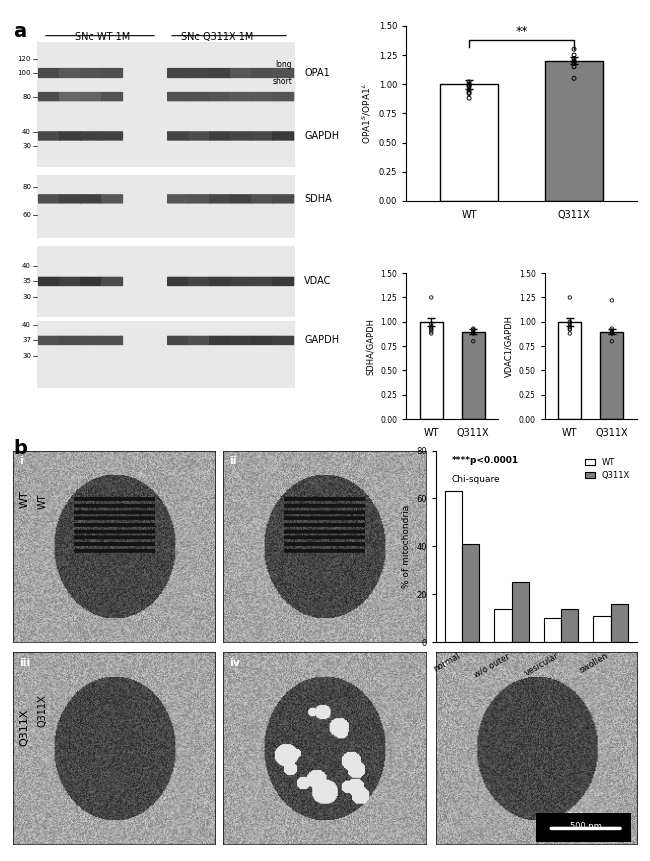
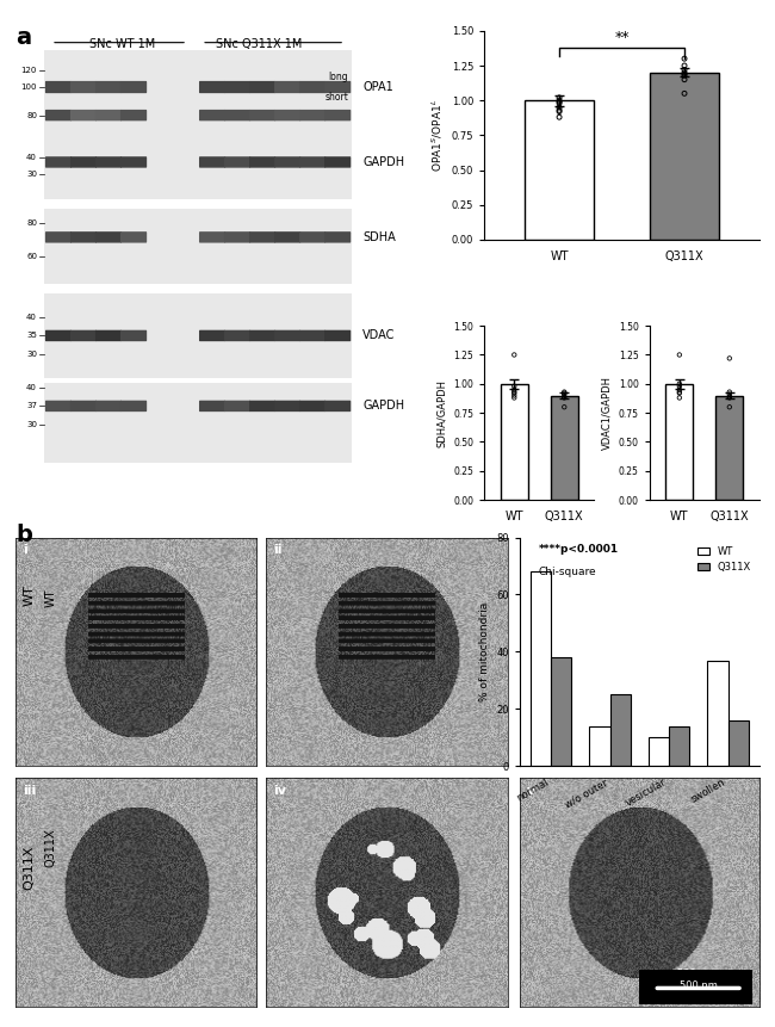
WT/normal: 63 -> 68
Q311X/normal: 41 -> 38
WT/swollen: 11 -> 37
